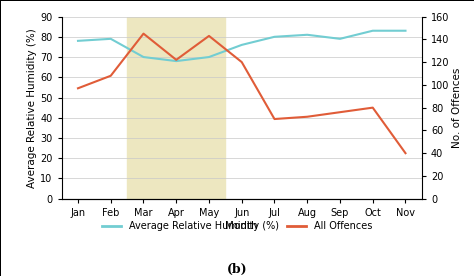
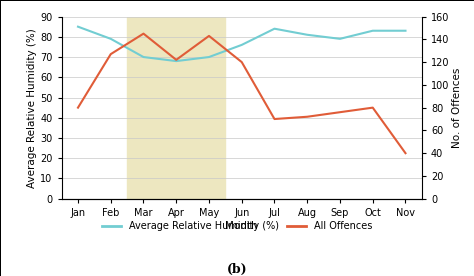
Average Relative Humidity (%)/Jan: 78 -> 85
All Offences/Jan: 97 -> 80
All Offences/Feb: 108 -> 127
Average Relative Humidity (%)/Jul: 80 -> 84
